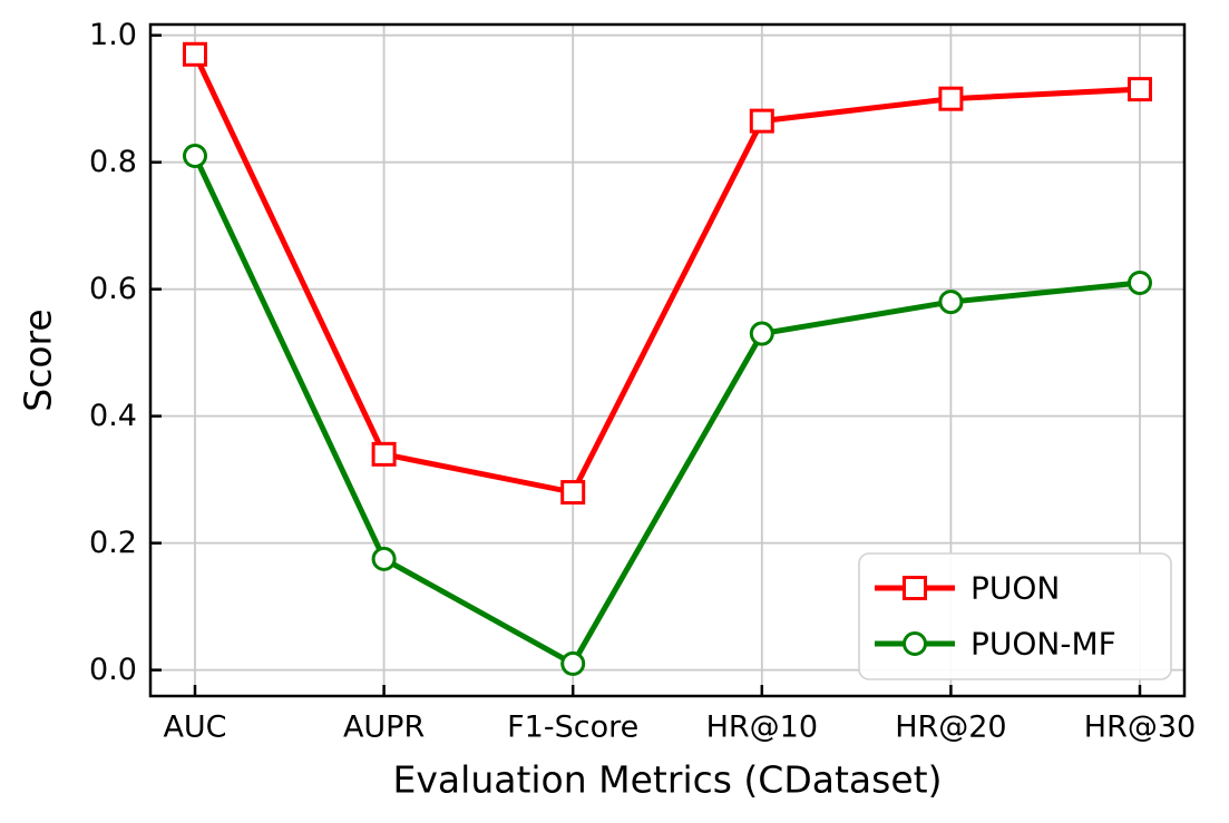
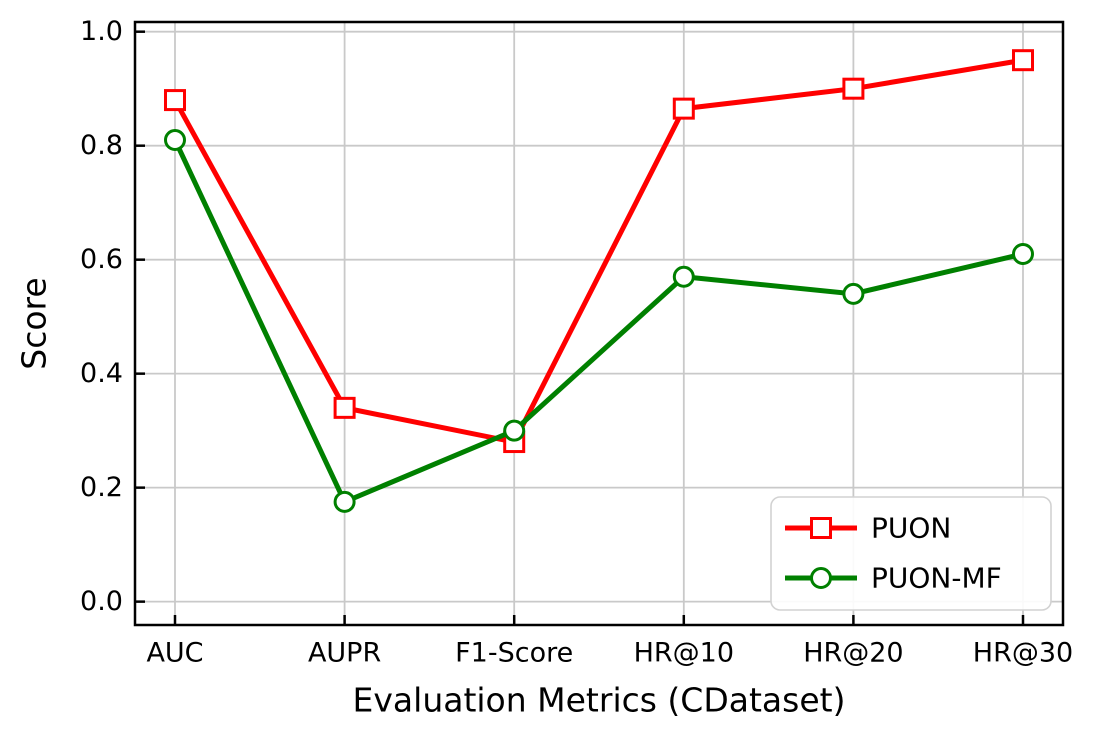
PUON/AUC: 0.97 -> 0.88
PUON-MF/F1-Score: 0.01 -> 0.30
PUON-MF/HR@10: 0.53 -> 0.57
PUON-MF/HR@20: 0.58 -> 0.54
PUON/HR@30: 0.92 -> 0.95
